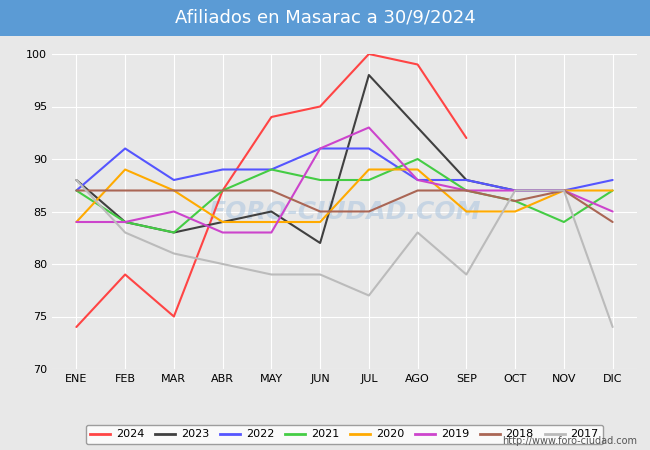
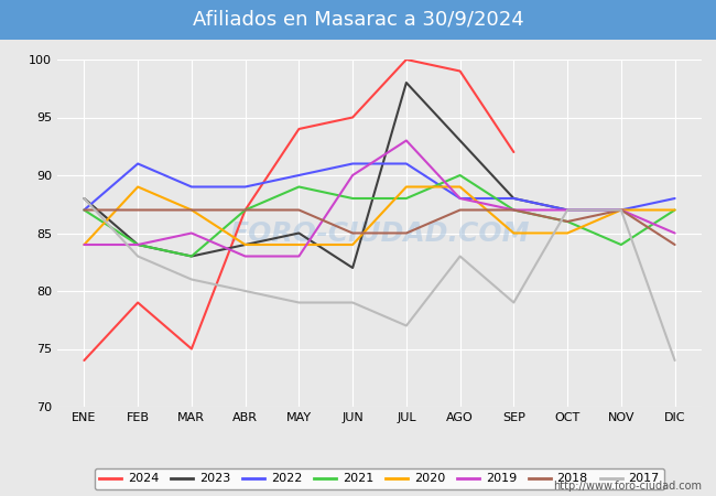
2022/MAR: 88 -> 89
2022/MAY: 89 -> 90
2019/JUN: 91 -> 90
